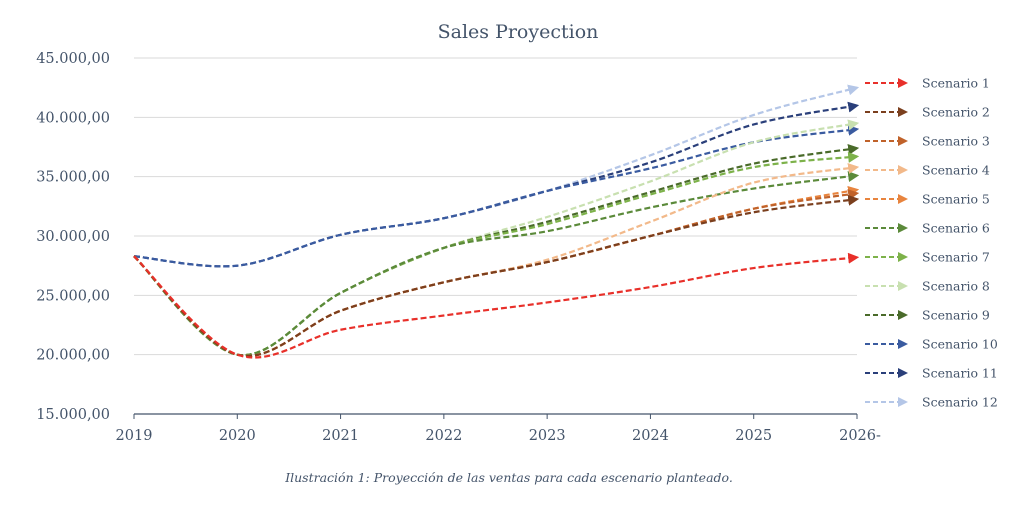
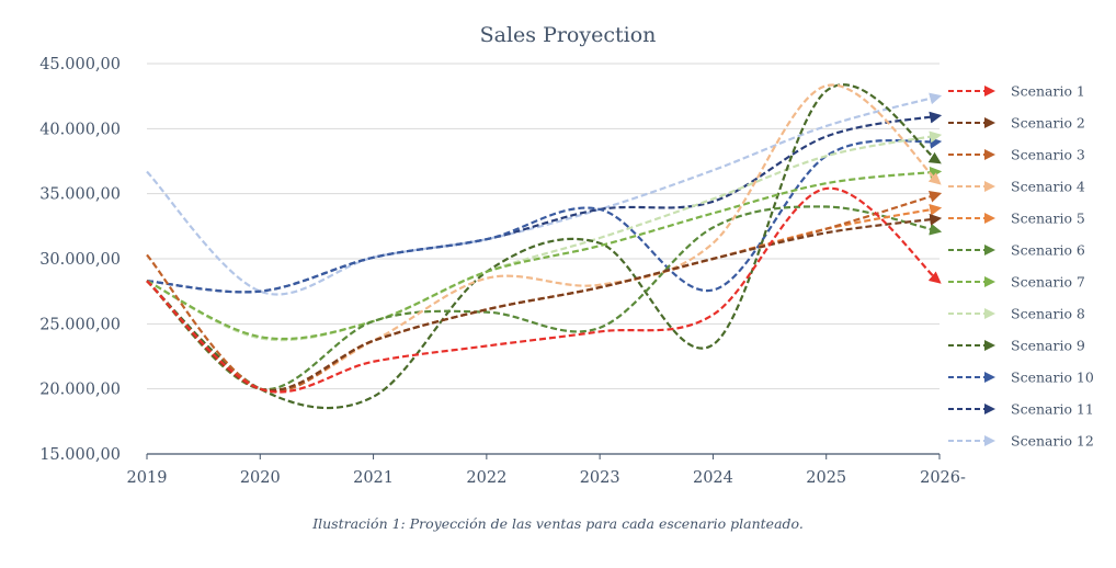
Scenario 3/2019: 28300 -> 30300
Scenario 12/2019: 28300 -> 36700
Scenario 7/2020: 20000 -> 24000
Scenario 8/2020: 20000 -> 23900
Scenario 9/2021: 25200 -> 19400
Scenario 4/2022: 26100 -> 28500
Scenario 6/2022: 29000 -> 25900
Scenario 6/2023: 30400 -> 24700
Scenario 9/2024: 33700 -> 23400
Scenario 10/2024: 35700 -> 27600
Scenario 11/2024: 36200 -> 34400
Scenario 1/2025: 27300 -> 35400
Scenario 4/2025: 34500 -> 43300
Scenario 9/2025: 36100 -> 42900
Scenario 3/2026-: 33600 -> 35000
Scenario 6/2026-: 35100 -> 32100
